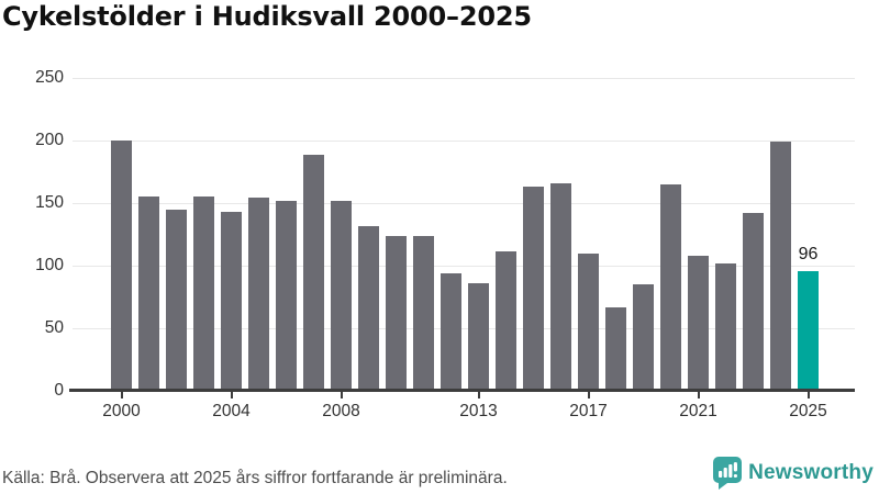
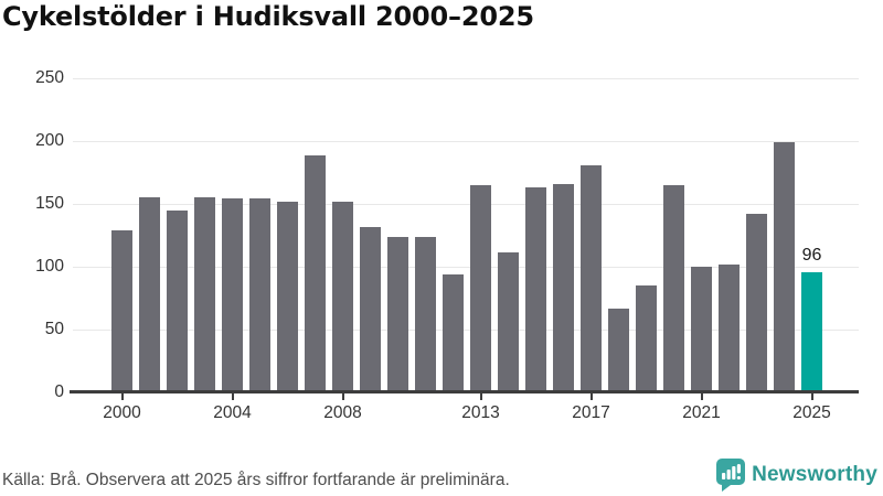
2000: 200 -> 129
2004: 143 -> 154
2013: 86 -> 165
2017: 110 -> 181
2021: 108 -> 100
